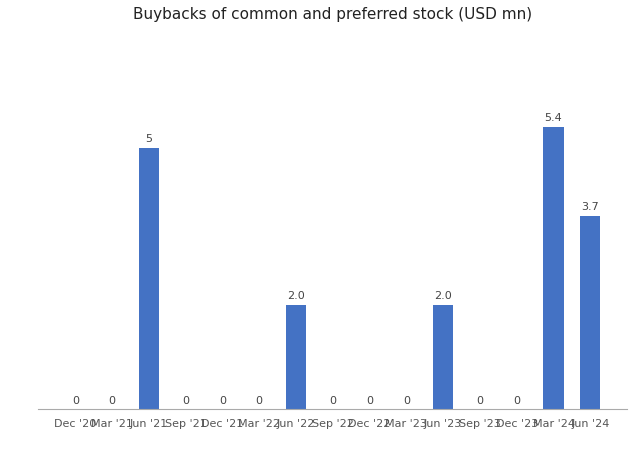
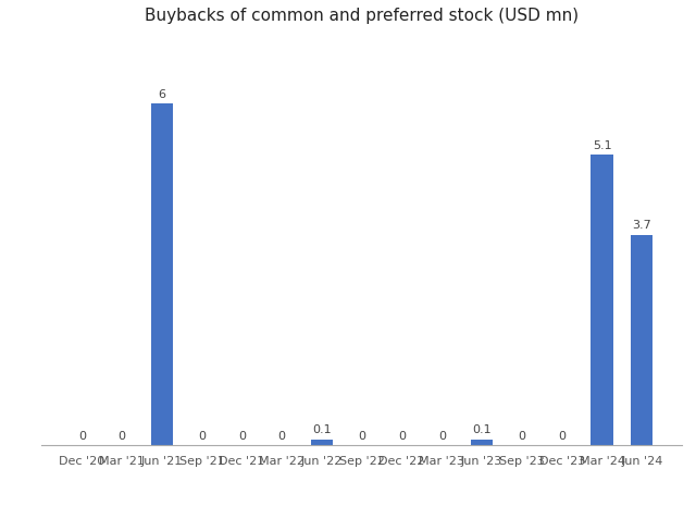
Jun '21: 5 -> 6
Jun '22: 2.0 -> 0.1
Jun '23: 2.0 -> 0.1
Mar '24: 5.4 -> 5.1
